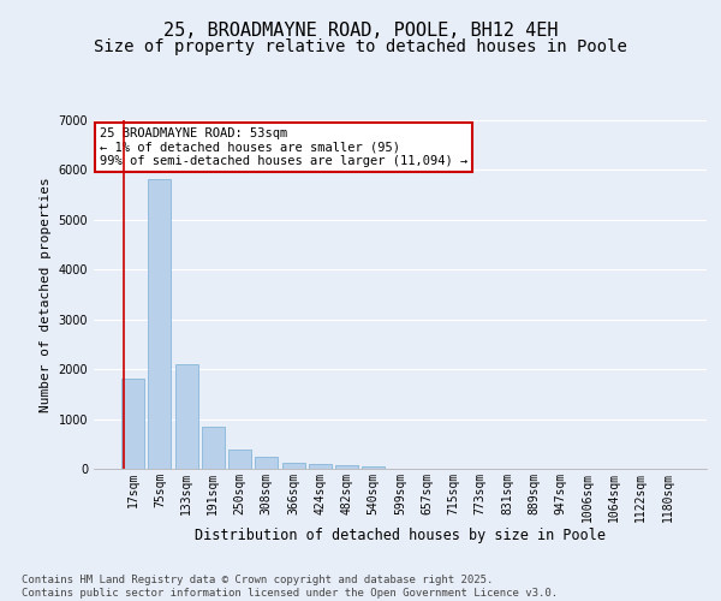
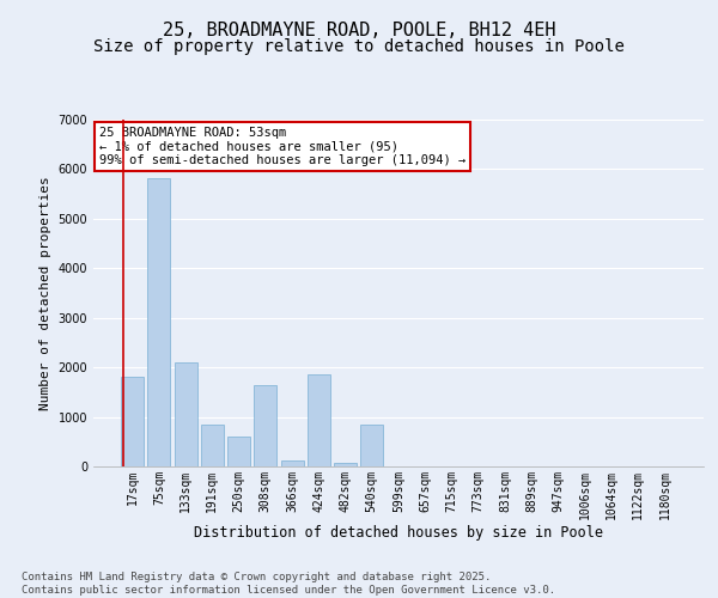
250sqm: 380 -> 600
308sqm: 230 -> 1650
424sqm: 90 -> 1850
540sqm: 50 -> 850
